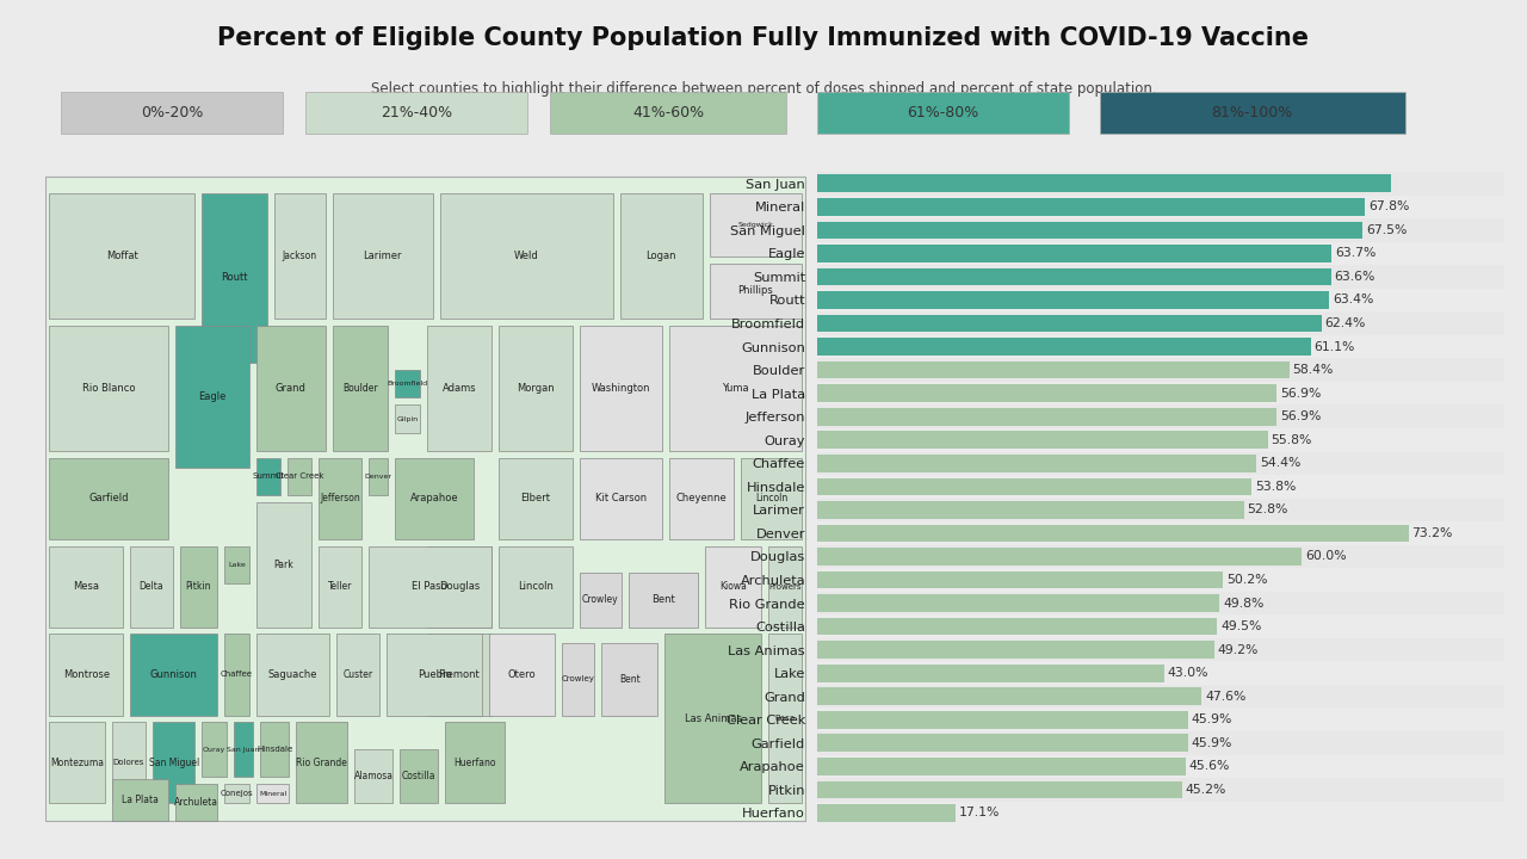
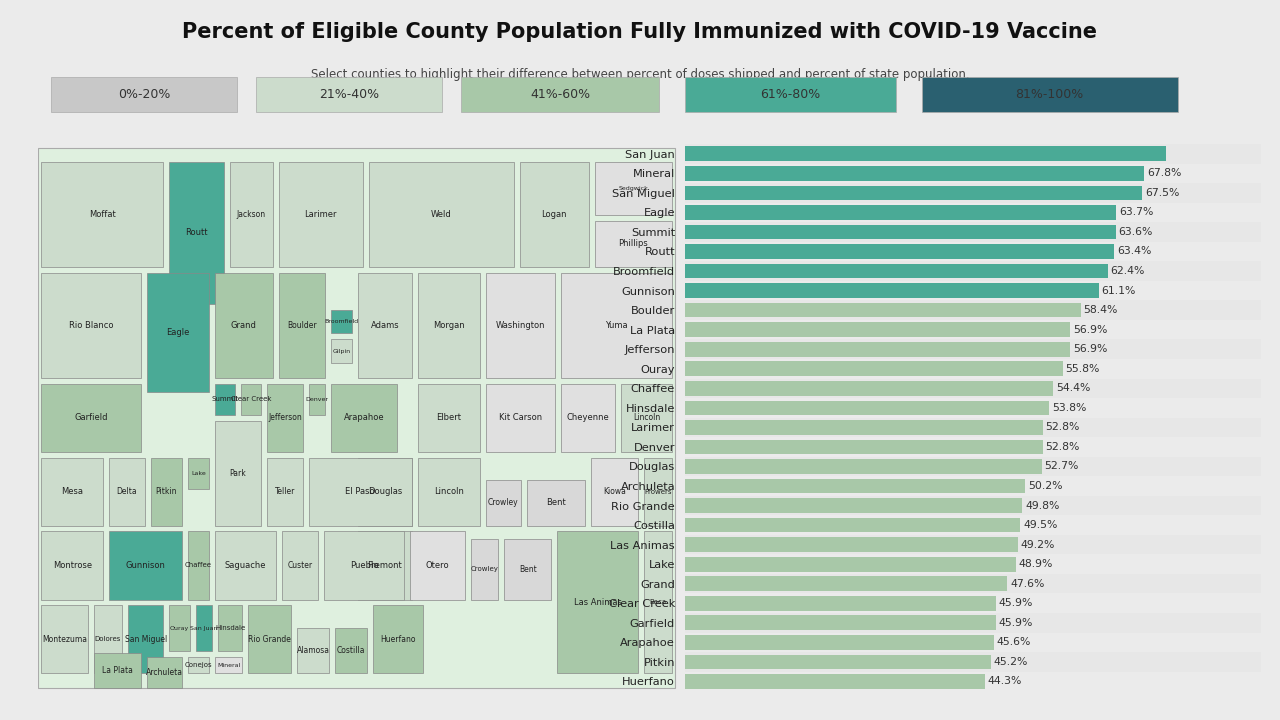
Denver: 73.2% -> 52.8%
Douglas: 60.0% -> 52.7%
Lake: 43.0% -> 48.9%
Huerfano: 17.1% -> 44.3%
